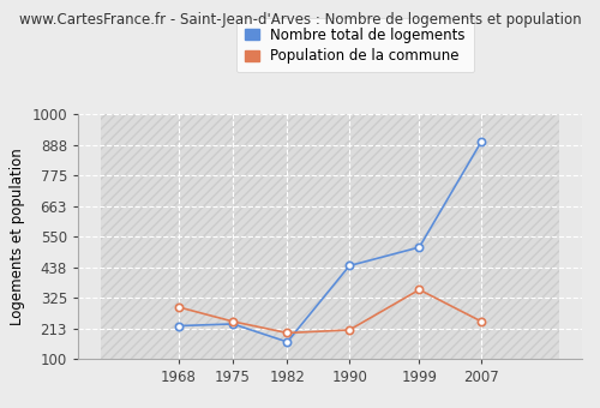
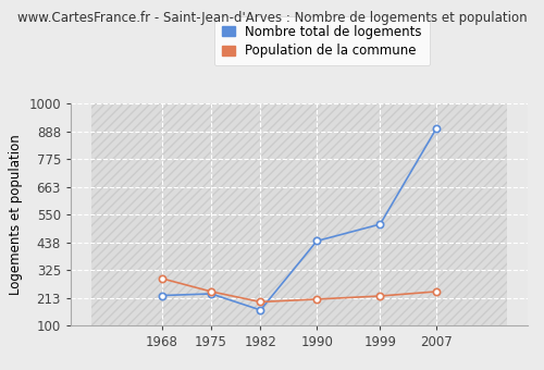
Population de la commune/1999: 355 -> 220
